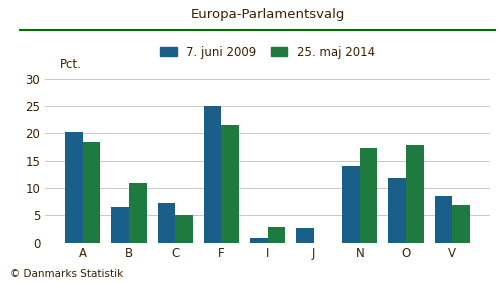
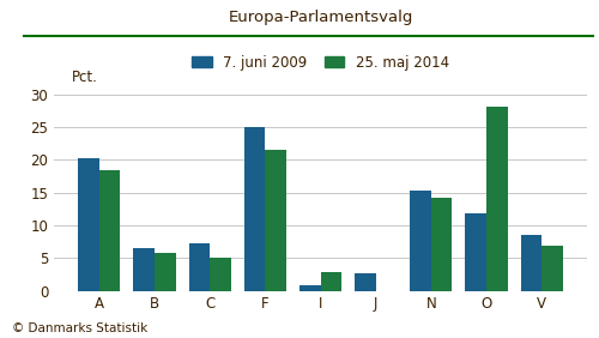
25. maj 2014/B: 10.9 -> 5.8
7. juni 2009/N: 14.0 -> 15.4
25. maj 2014/N: 17.4 -> 14.2
25. maj 2014/O: 17.8 -> 28.2
